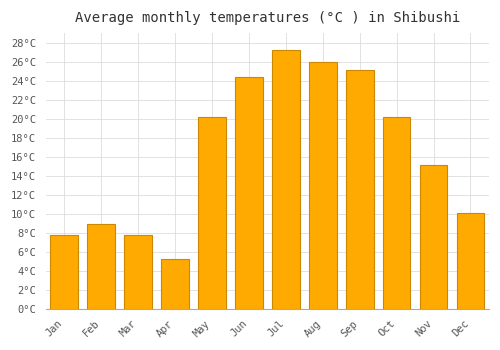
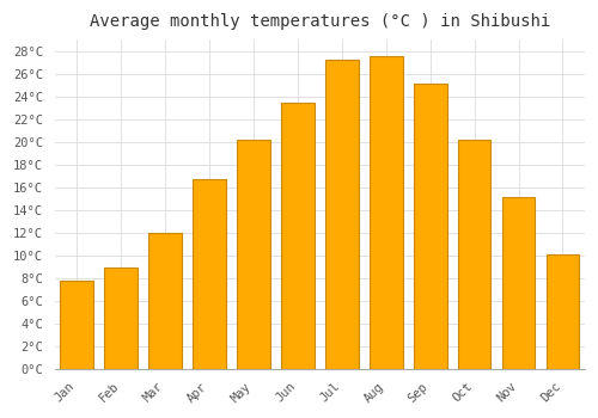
Mar: 7.8°C -> 12.0°C
Apr: 5.2°C -> 16.7°C
Jun: 24.4°C -> 23.4°C
Aug: 26.0°C -> 27.6°C
